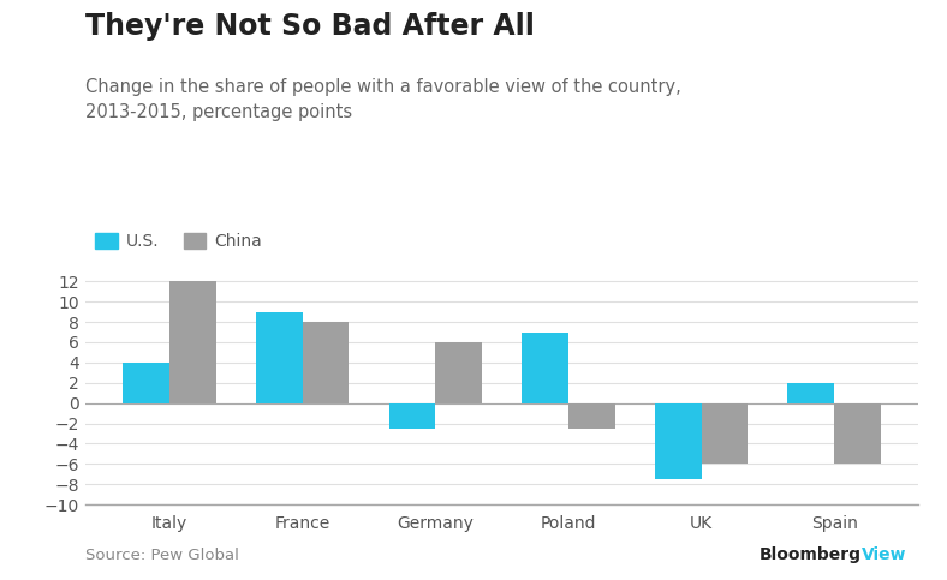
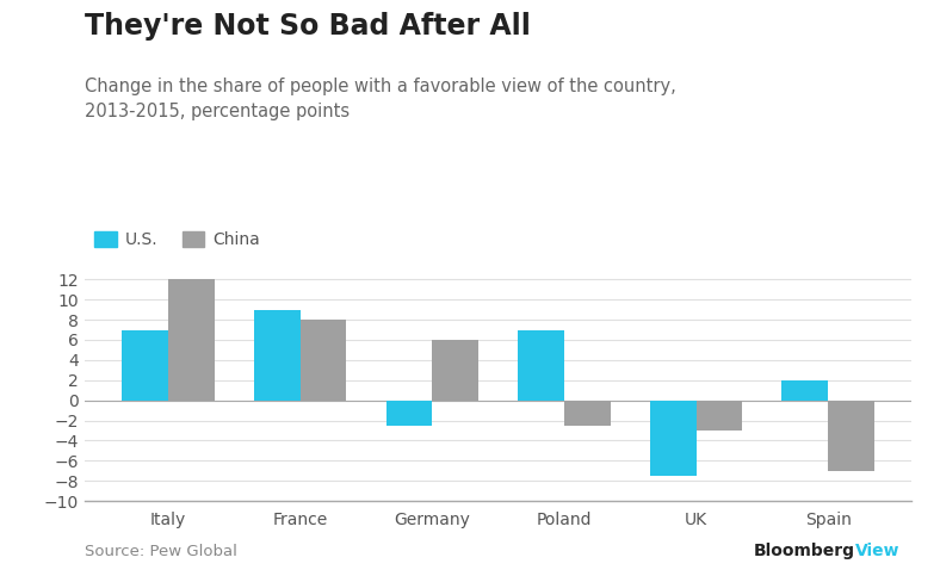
U.S./Italy: 4.0 -> 7.0
China/UK: -6.0 -> -3.0
China/Spain: -6.0 -> -7.0
